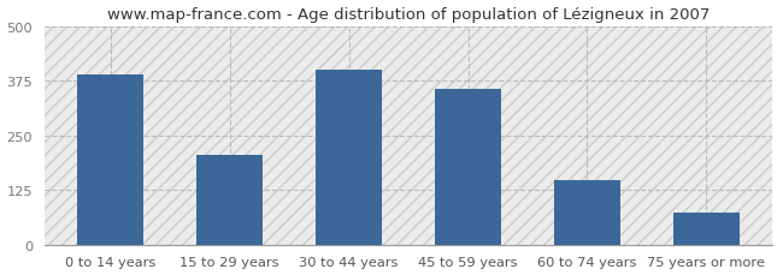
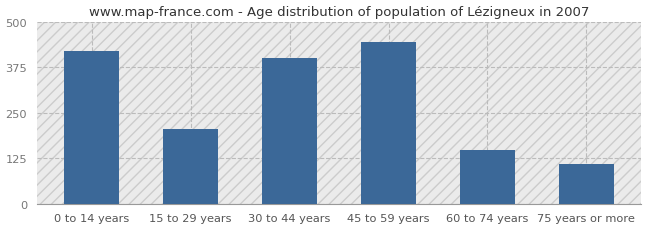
0 to 14 years: 390 -> 420
45 to 59 years: 355 -> 445
75 years or more: 72 -> 110
